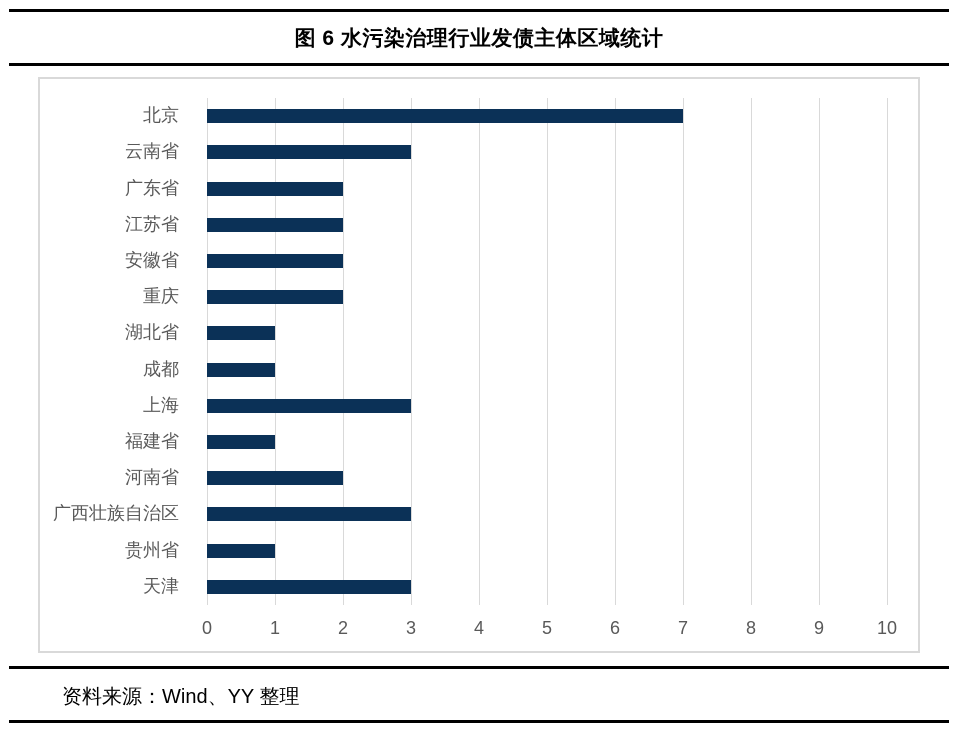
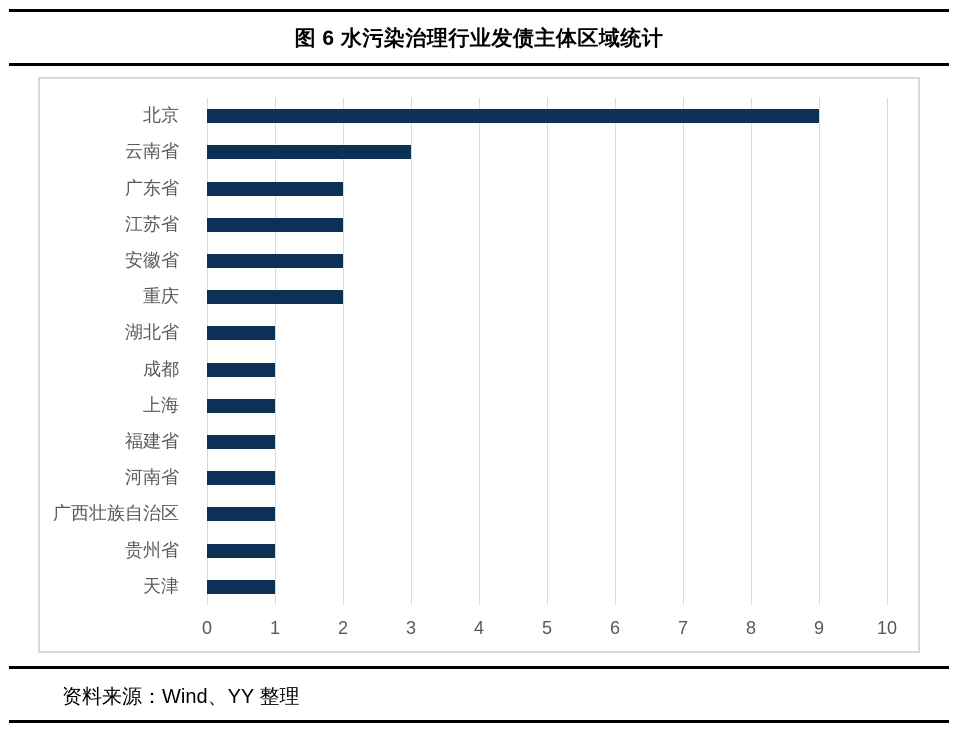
北京: 7 -> 9
上海: 3 -> 1
河南省: 2 -> 1
广西壮族自治区: 3 -> 1
天津: 3 -> 1
